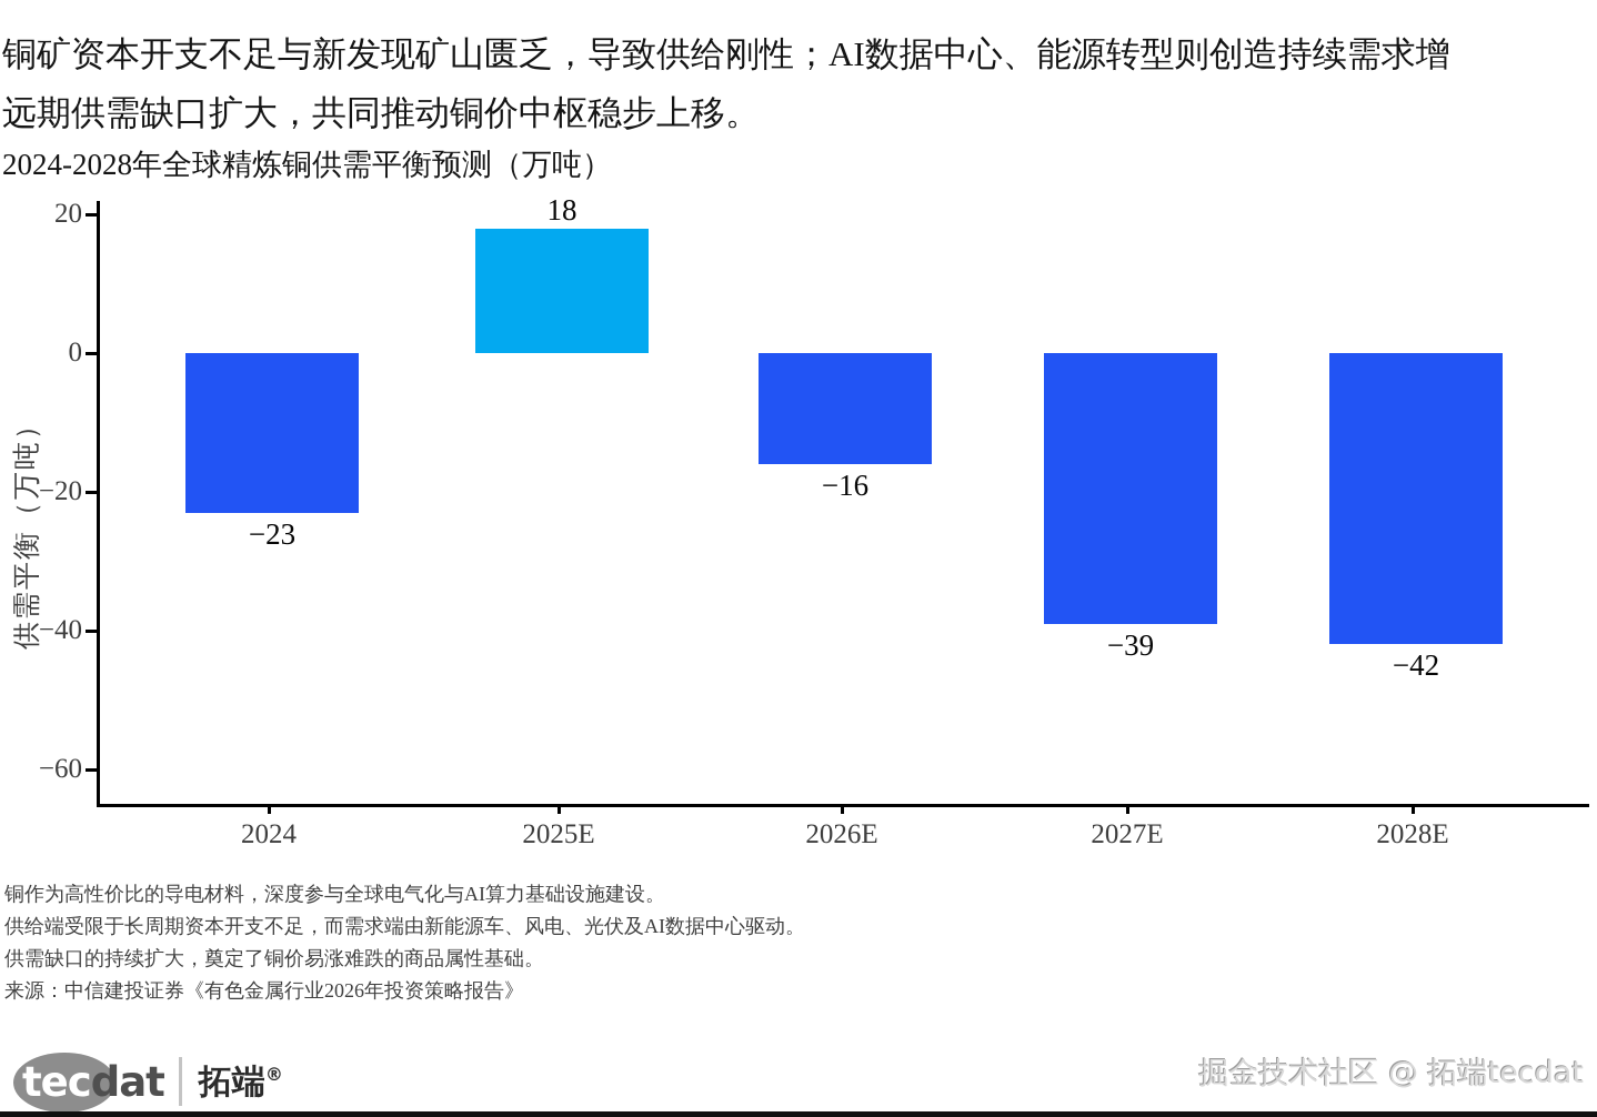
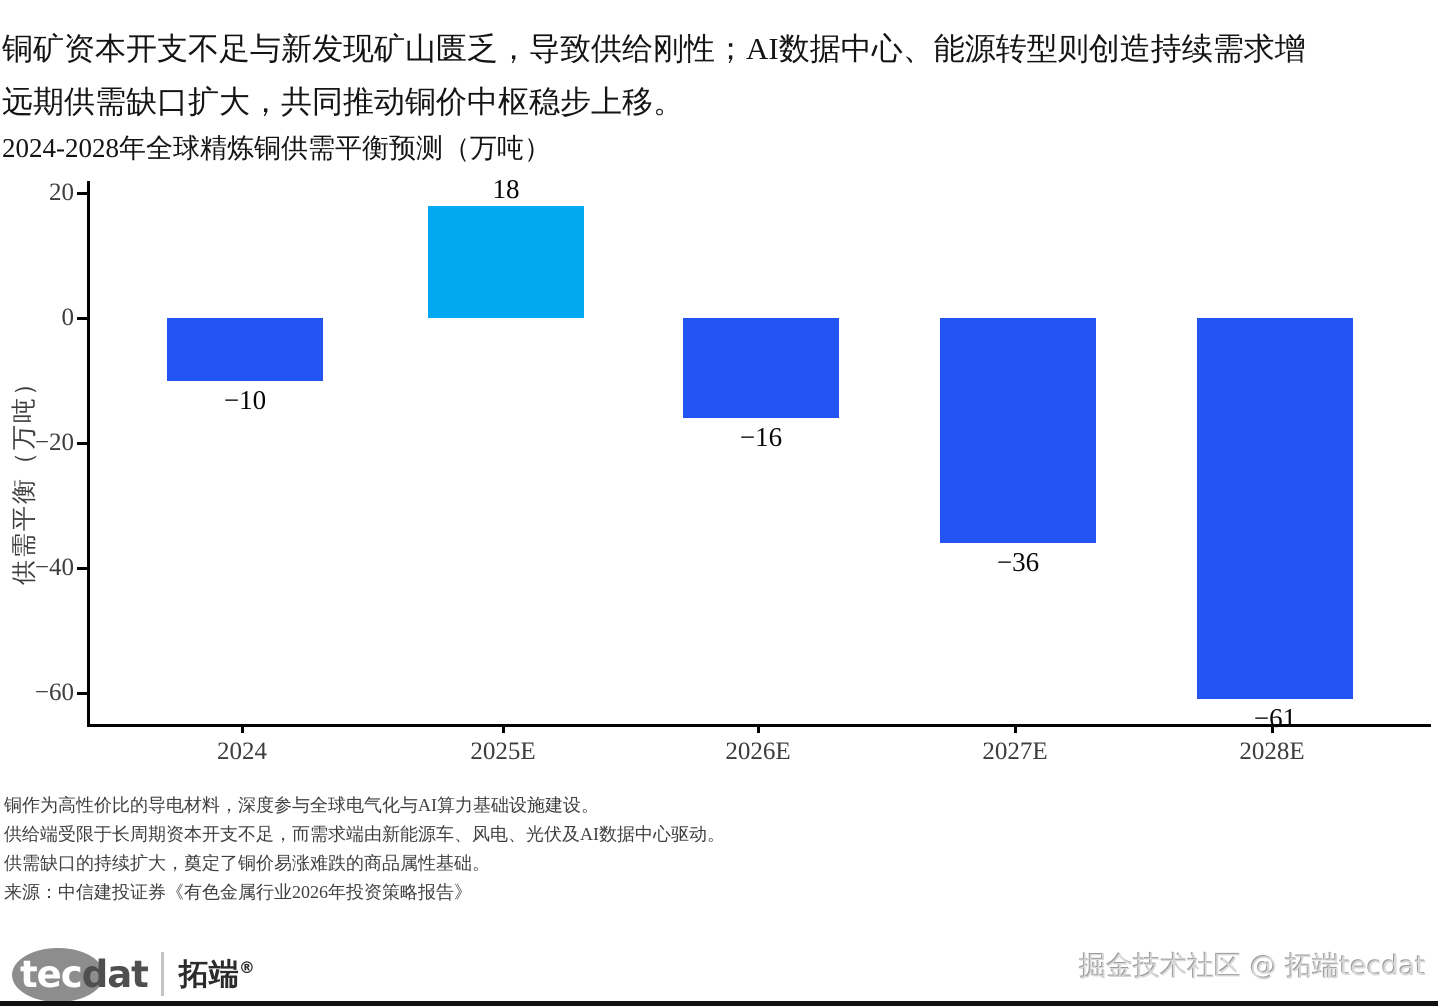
2024: −23 -> −10
2027E: −39 -> −36
2028E: −42 -> −61
